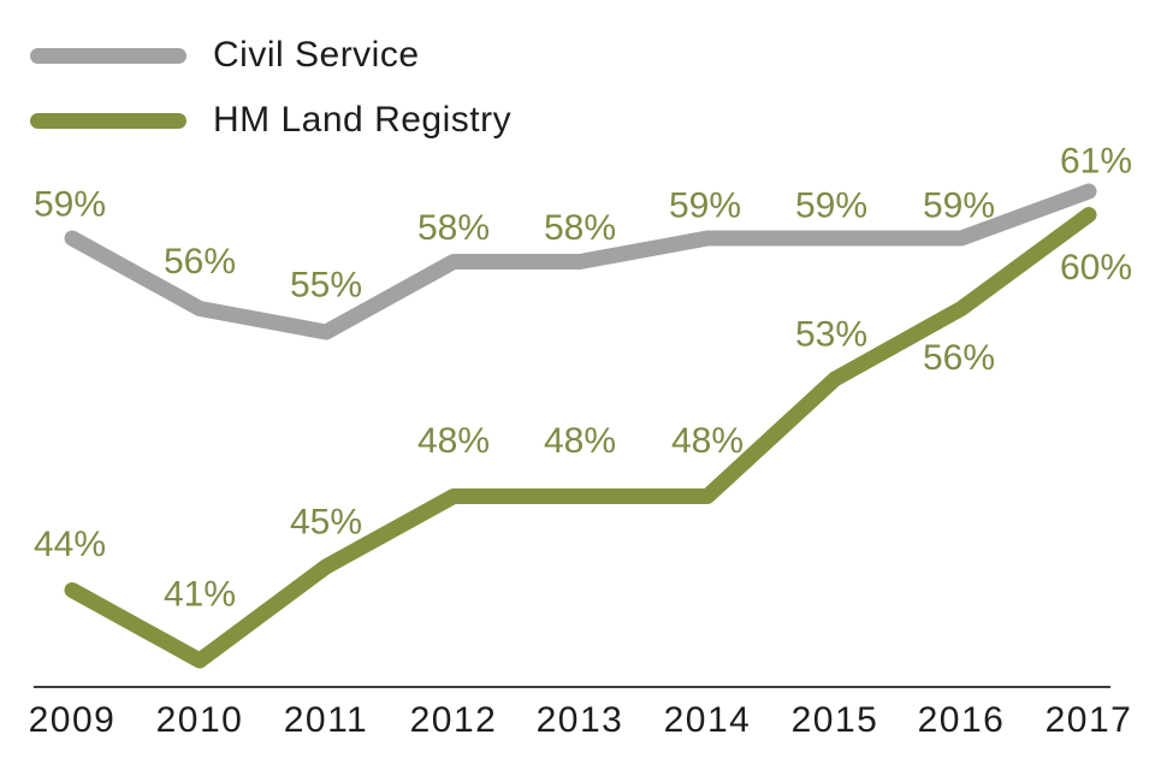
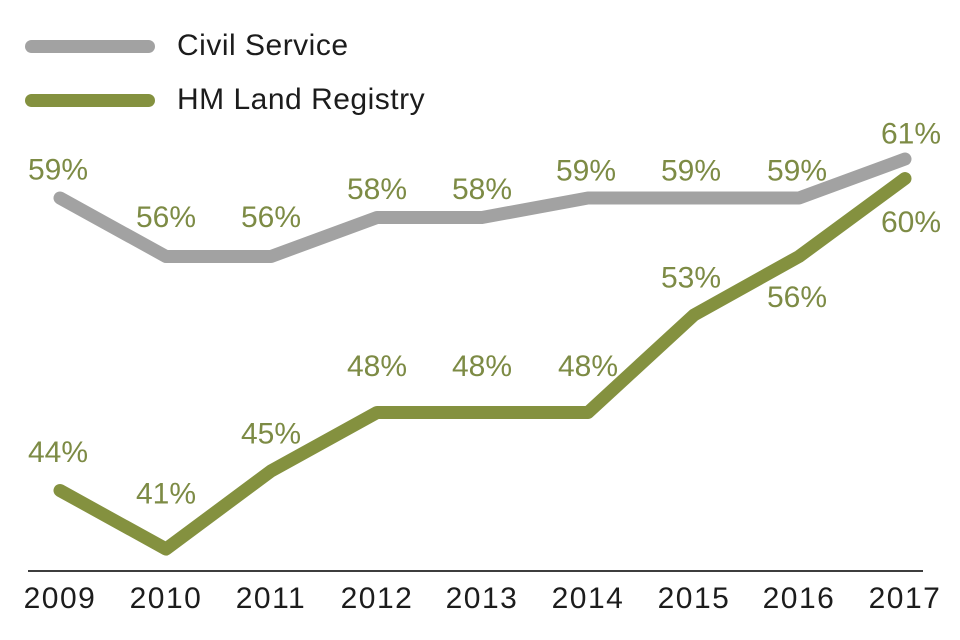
Civil Service/2011: 55% -> 56%
